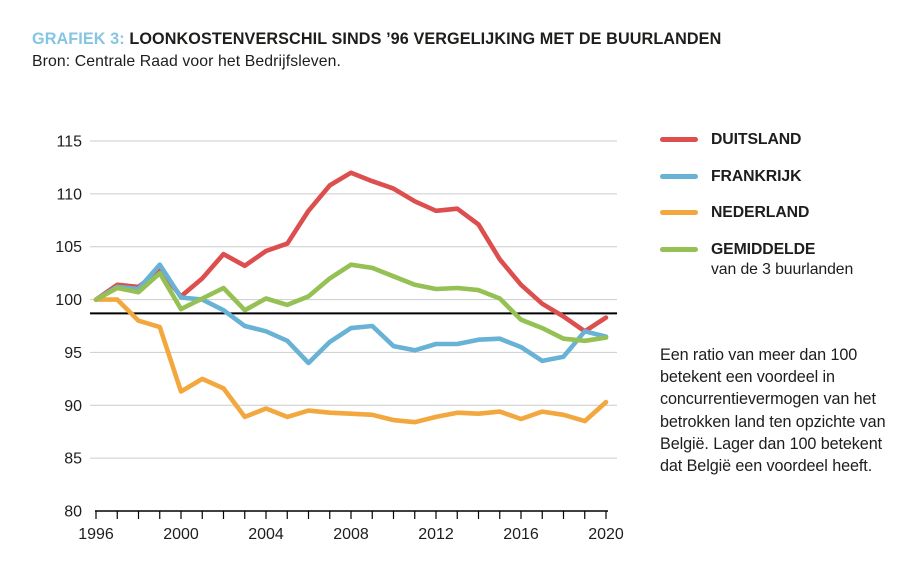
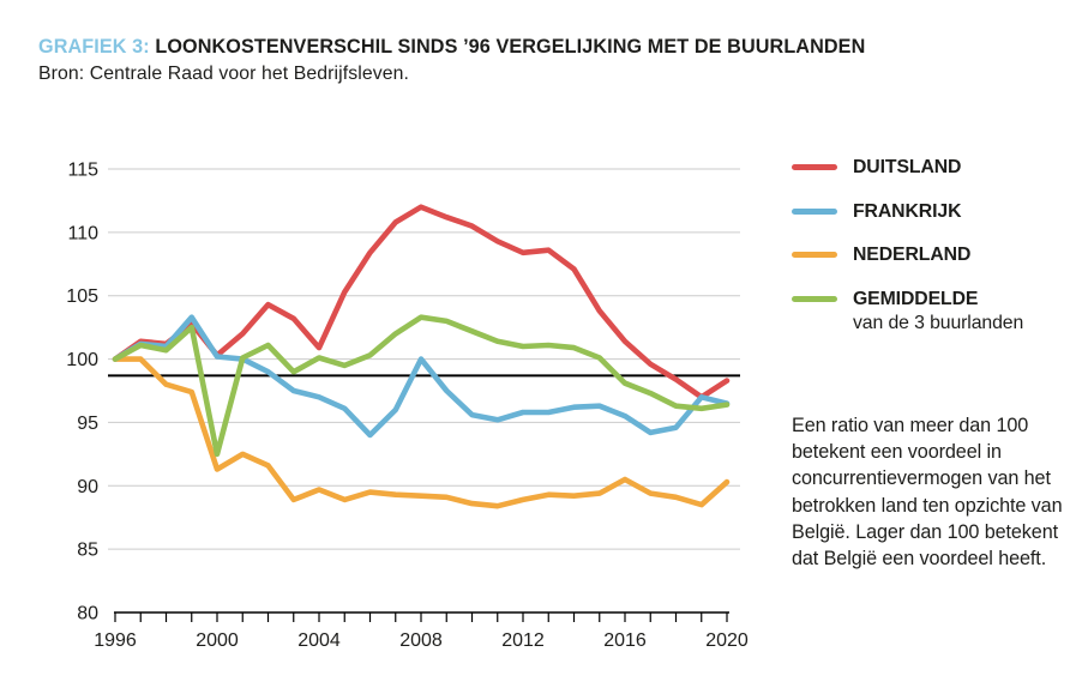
GEMIDDELDE van de 3 buurlanden/2000: 99.1 -> 92.5
DUITSLAND/2004: 104.6 -> 100.9
FRANKRIJK/2008: 97.3 -> 100.0
NEDERLAND/2016: 88.7 -> 90.5
